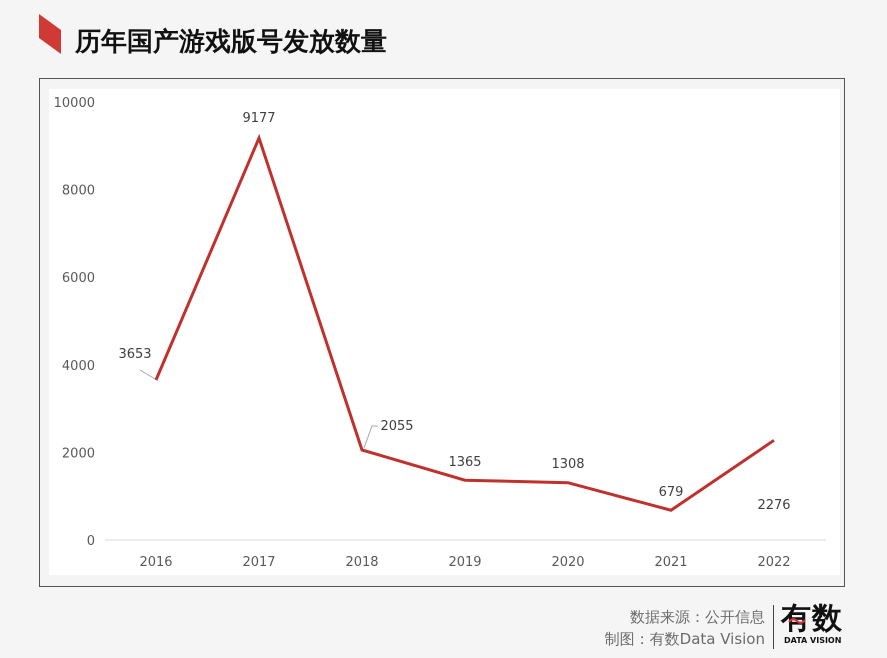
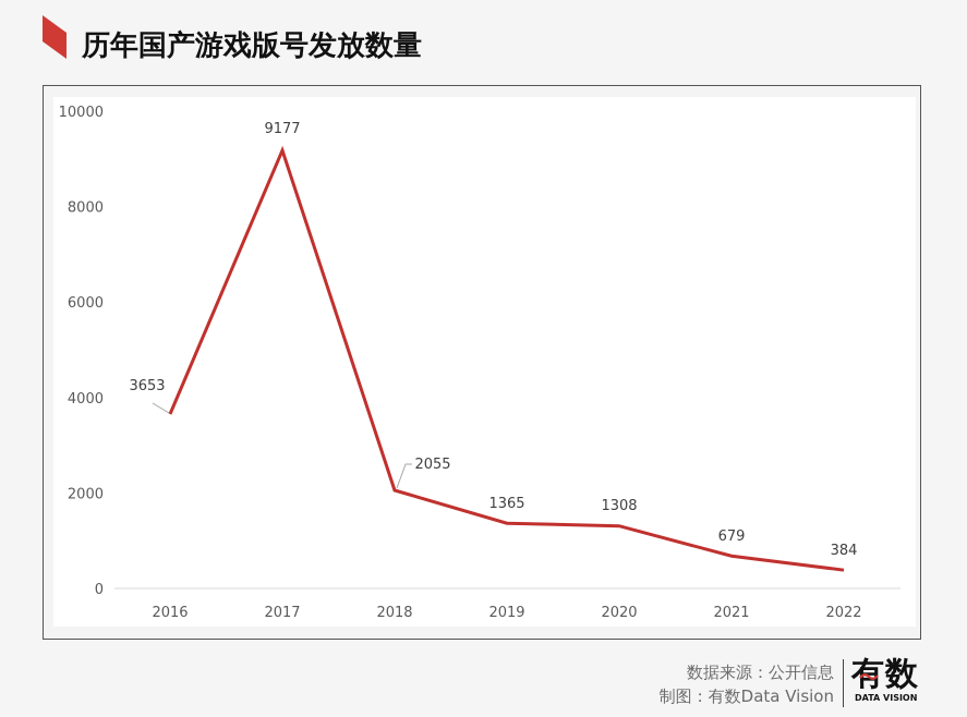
2022: 2276 -> 384
